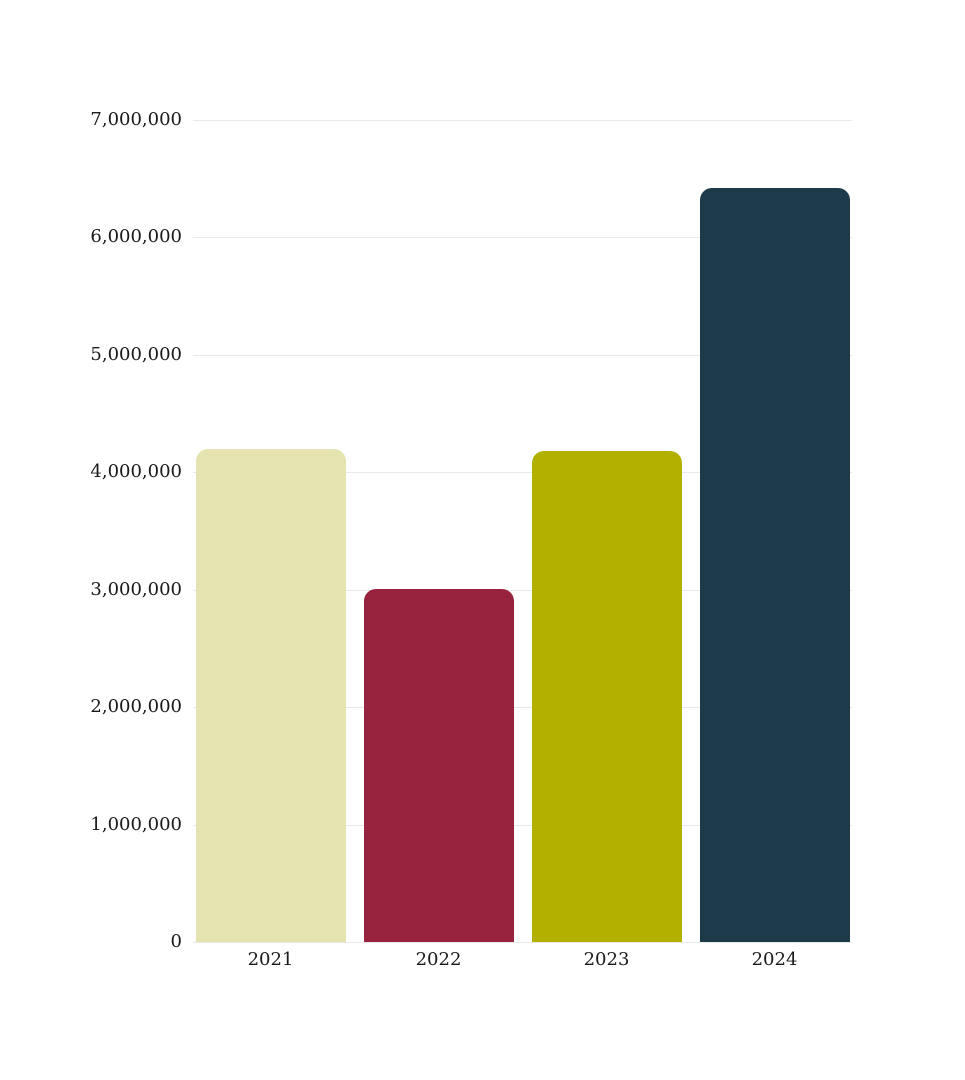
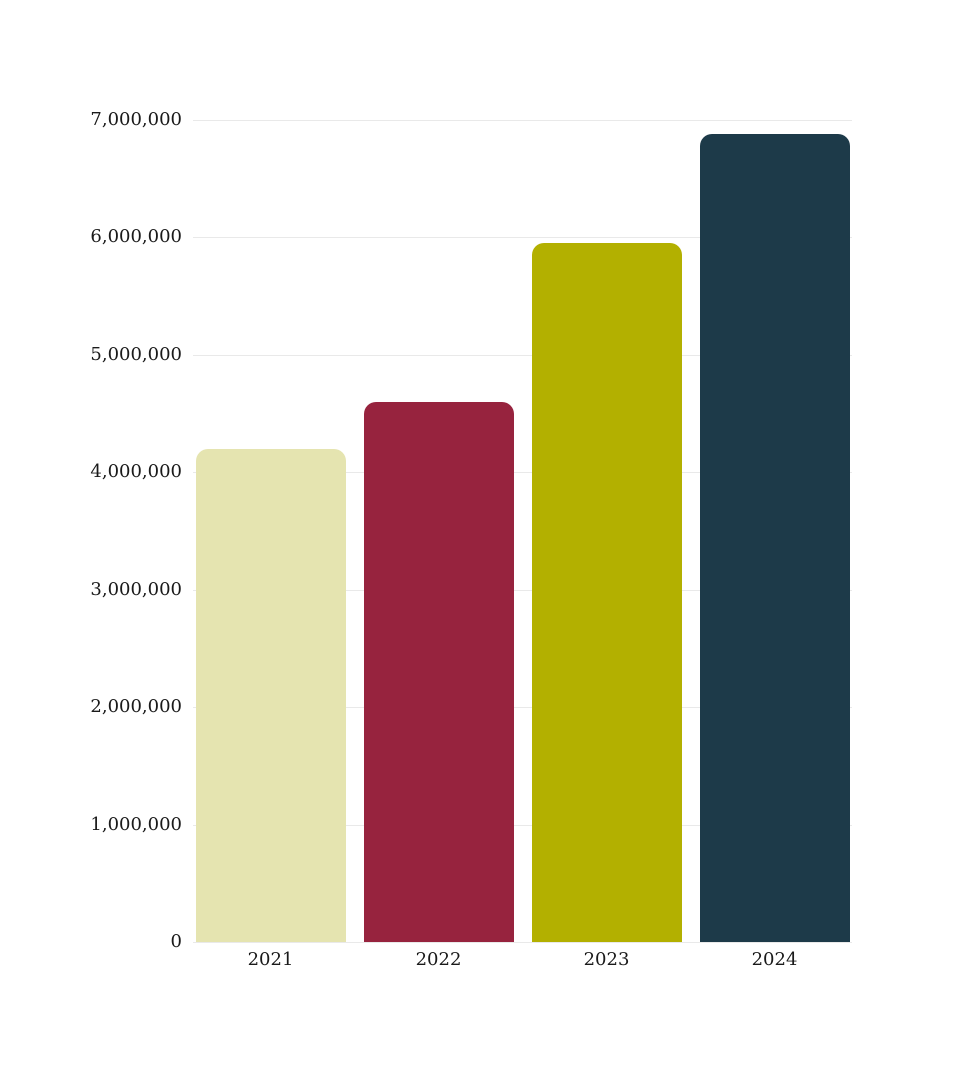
2022: 3010000 -> 4600000
2023: 4180000 -> 5950000
2024: 6420000 -> 6880000
